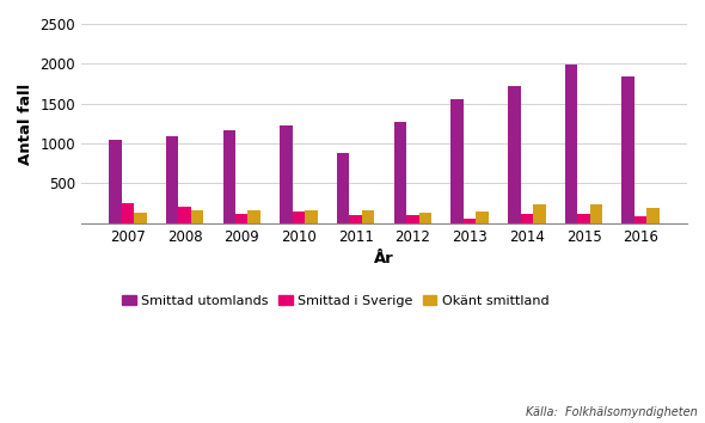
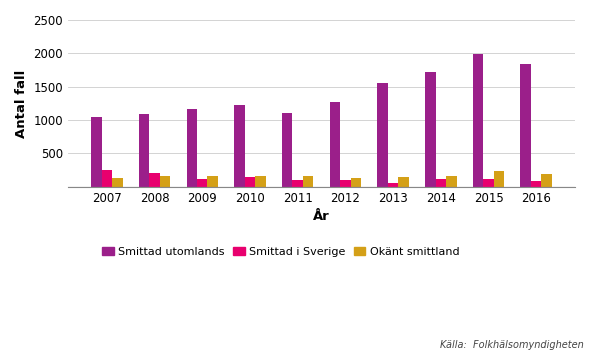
Smittad utomlands/2011: 880 -> 1100
Okänt smittland/2014: 240 -> 160
